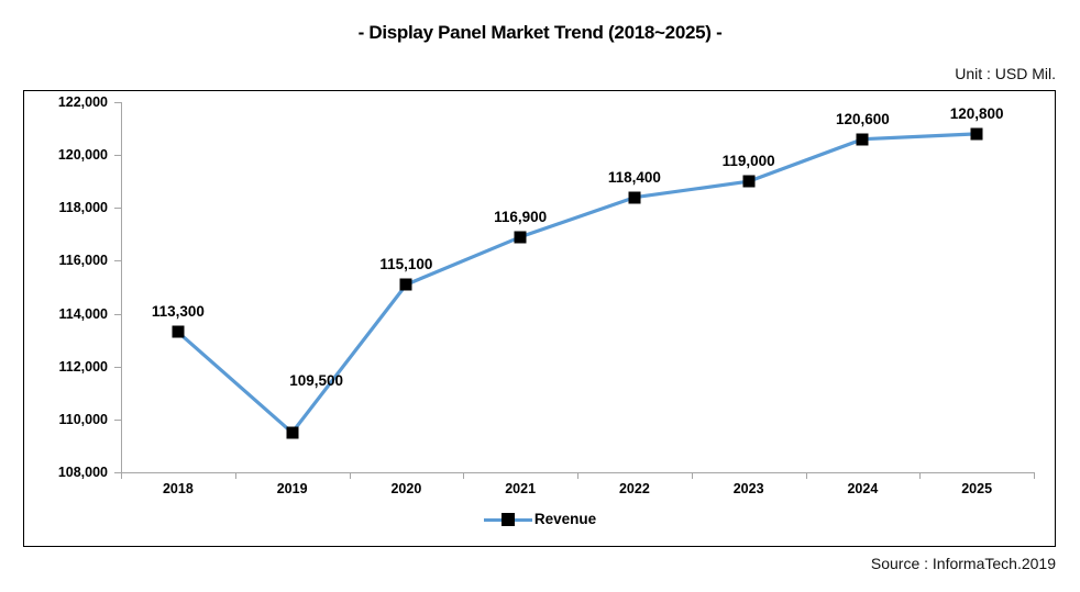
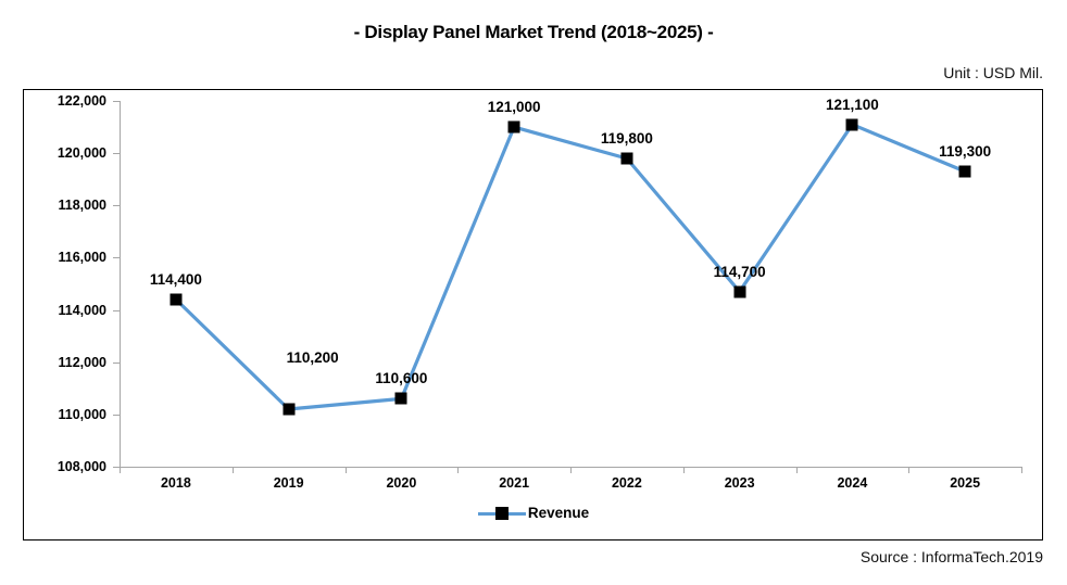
2018: 113,300 -> 114,400
2019: 109,500 -> 110,200
2020: 115,100 -> 110,600
2021: 116,900 -> 121,000
2022: 118,400 -> 119,800
2023: 119,000 -> 114,700
2024: 120,600 -> 121,100
2025: 120,800 -> 119,300
